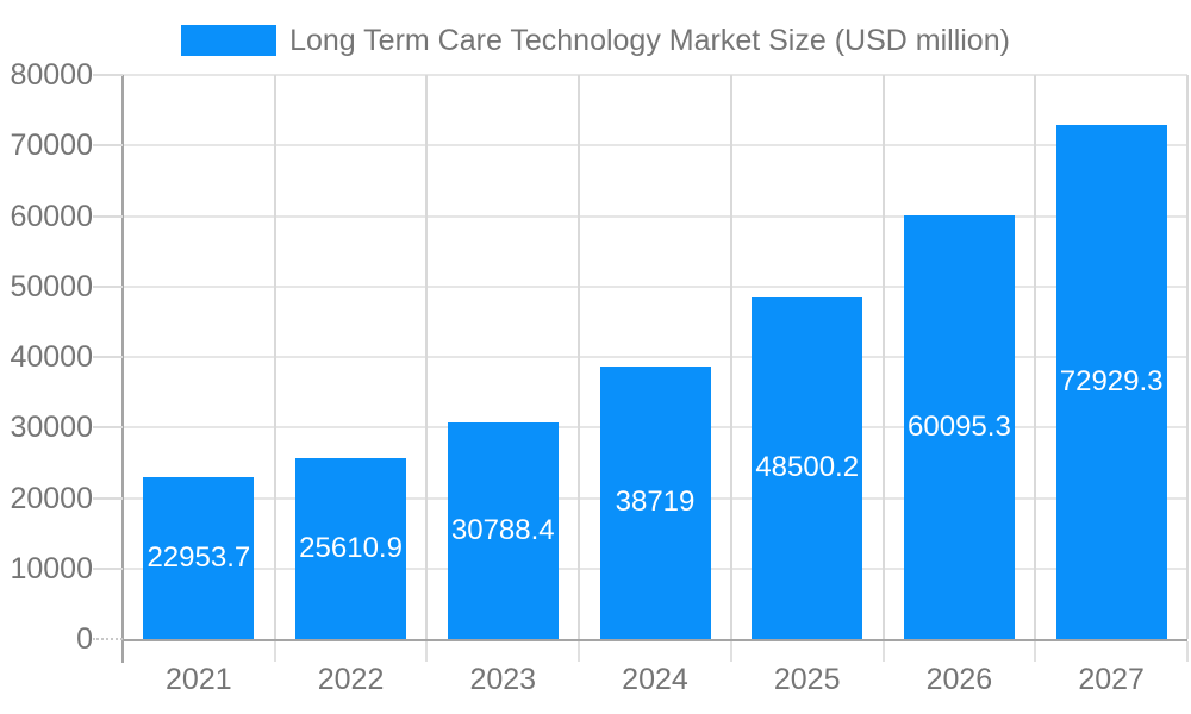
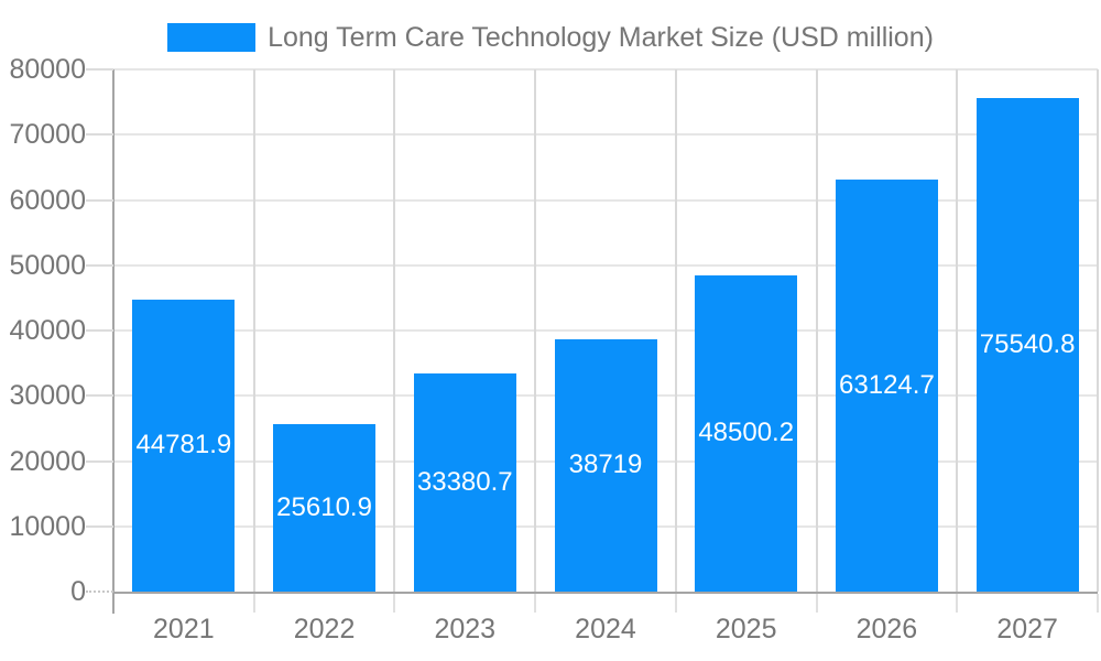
2021: 22953.7 -> 44781.9
2023: 30788.4 -> 33380.7
2026: 60095.3 -> 63124.7
2027: 72929.3 -> 75540.8
